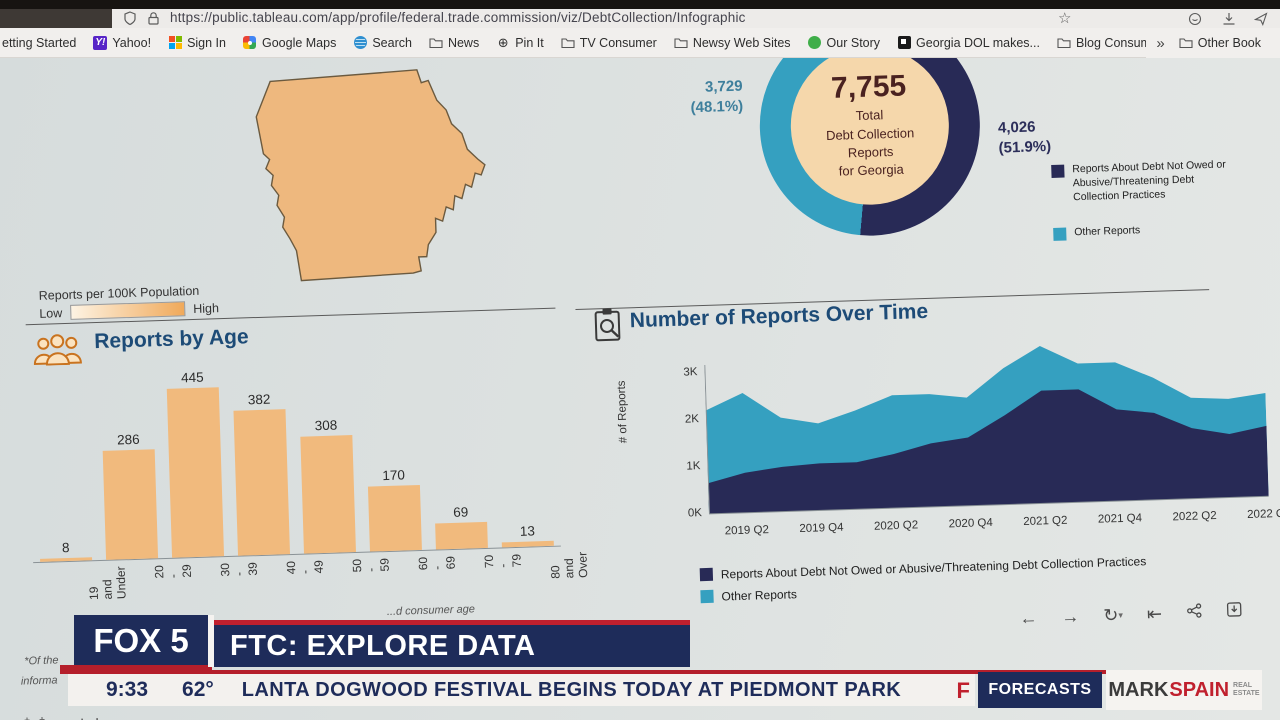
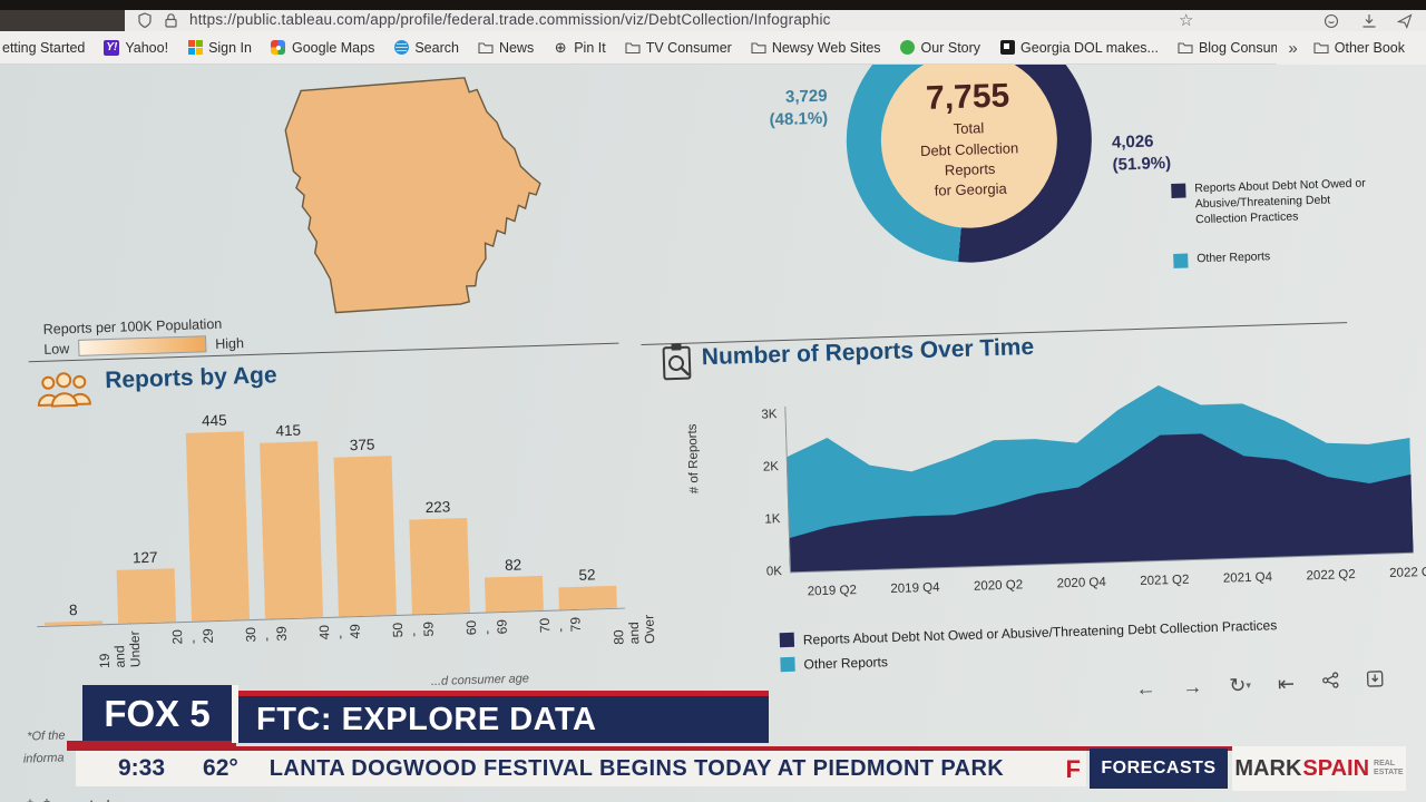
Reports by Age/20 - 29: 286 -> 127
Reports by Age/40 - 49: 382 -> 415
Reports by Age/50 - 59: 308 -> 375
Reports by Age/60 - 69: 170 -> 223
Reports by Age/70 - 79: 69 -> 82
Reports by Age/80 and Over: 13 -> 52
